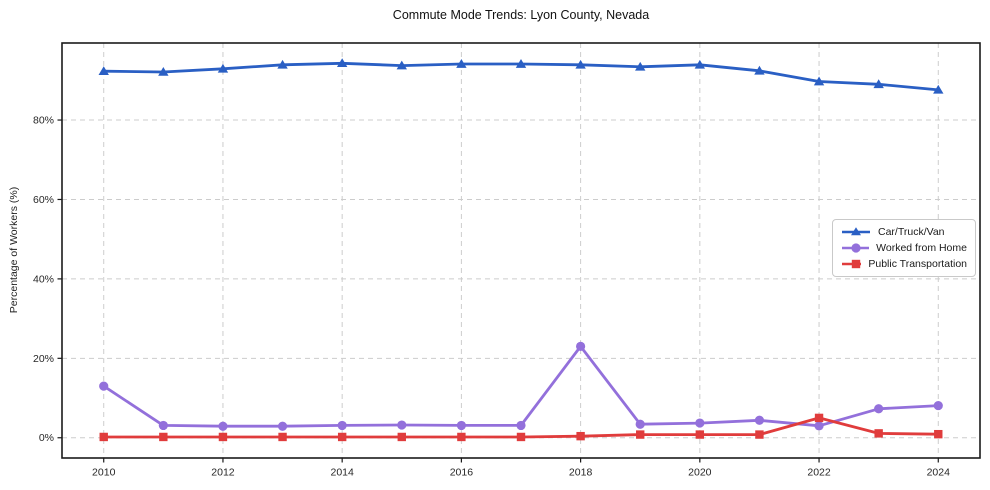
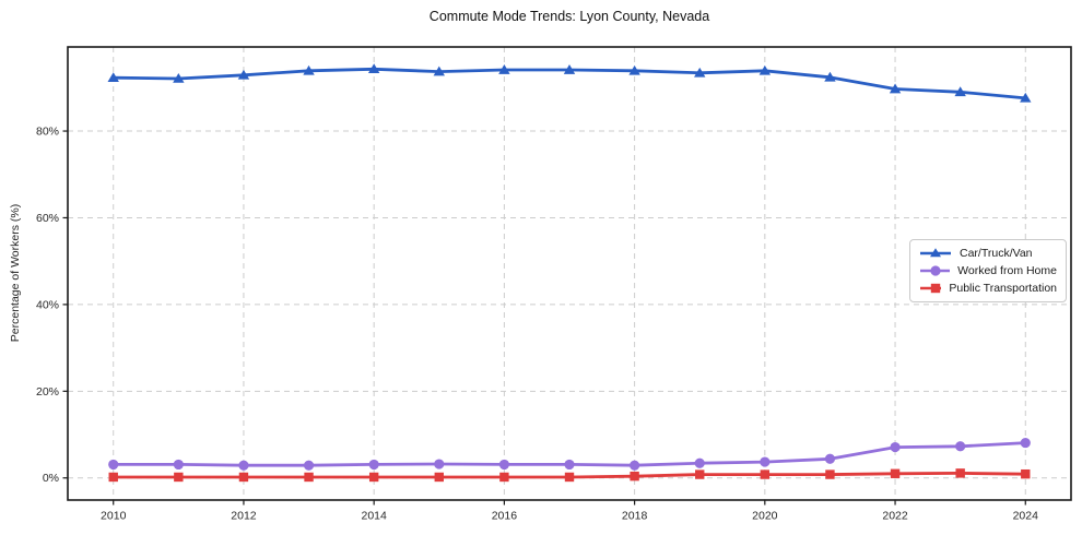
Worked from Home/2010: 13% -> 3%
Worked from Home/2018: 23% -> 3%
Worked from Home/2022: 3% -> 7%
Public Transportation/2022: 5% -> 1%
